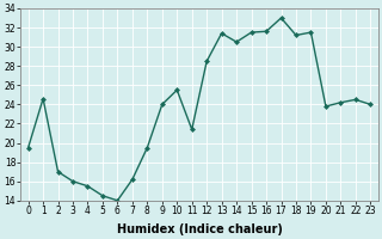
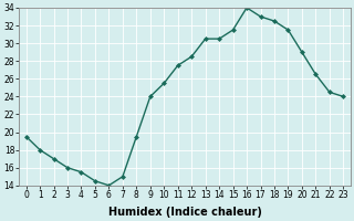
1: 24.6 -> 18.0
7: 16.2 -> 15.0
11: 21.4 -> 27.5
13: 31.4 -> 30.5
16: 31.6 -> 34.0
18: 31.2 -> 32.5
20: 23.8 -> 29.0
21: 24.2 -> 26.5
